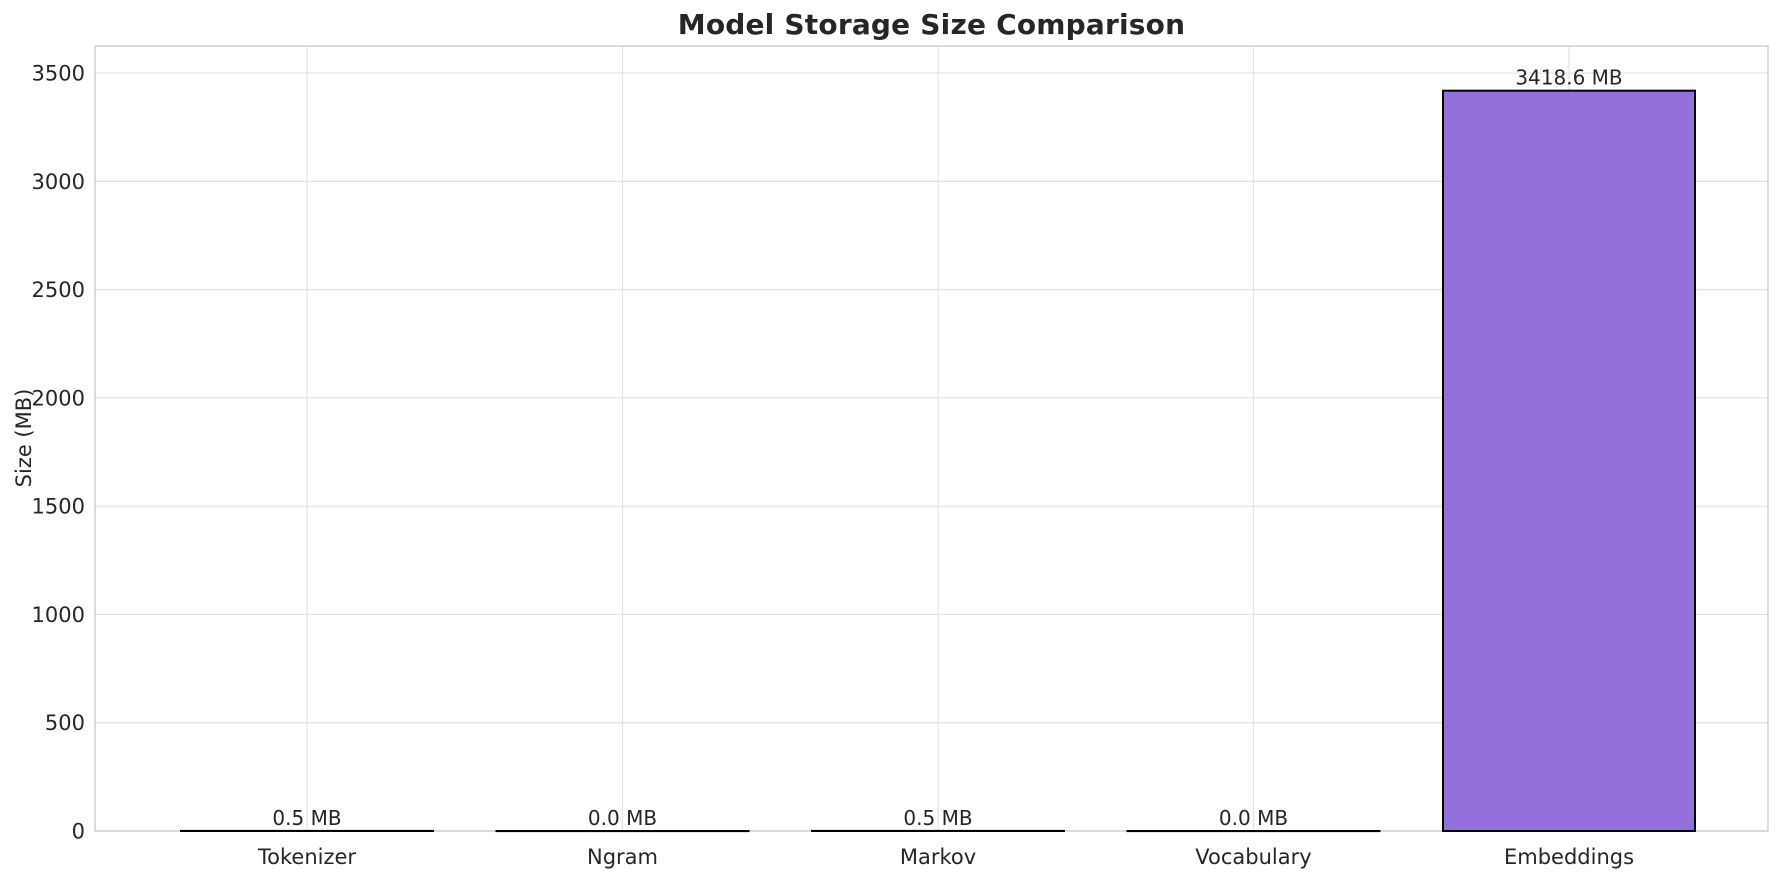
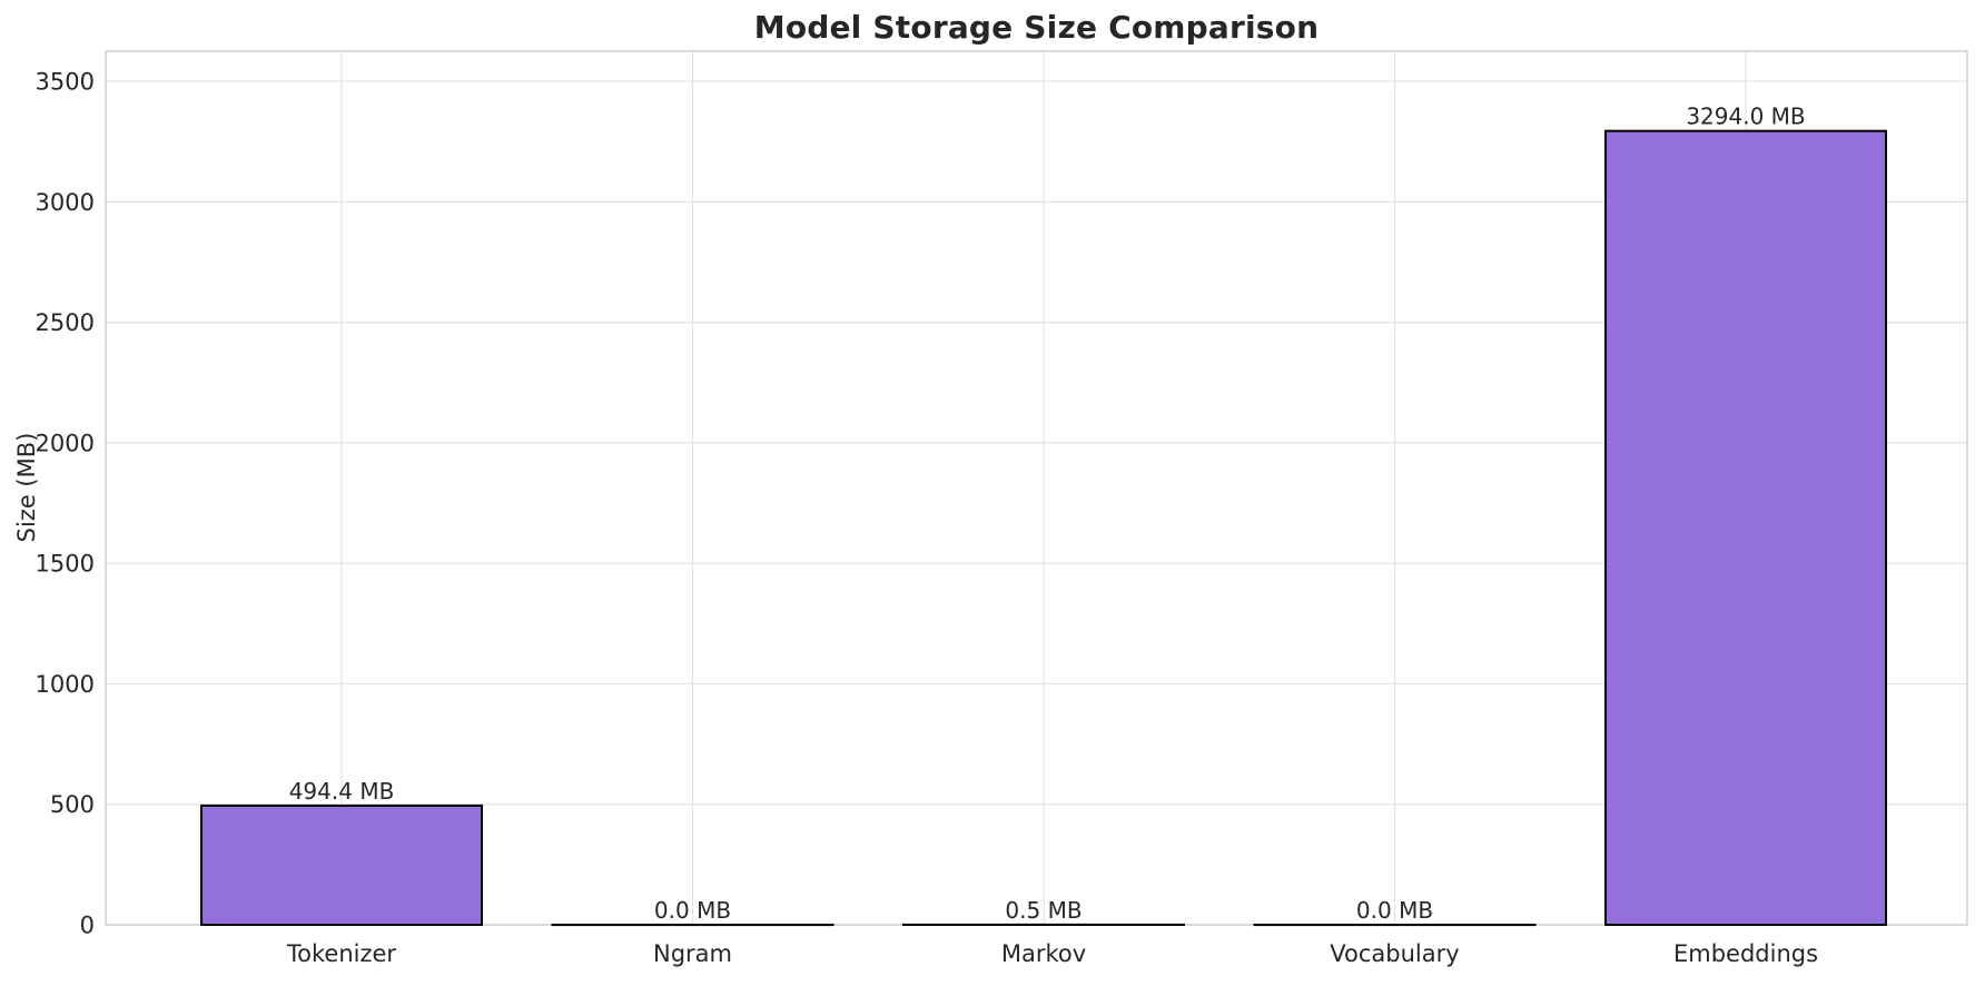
Tokenizer: 0.5 -> 494.4
Embeddings: 3418.6 -> 3294.0
